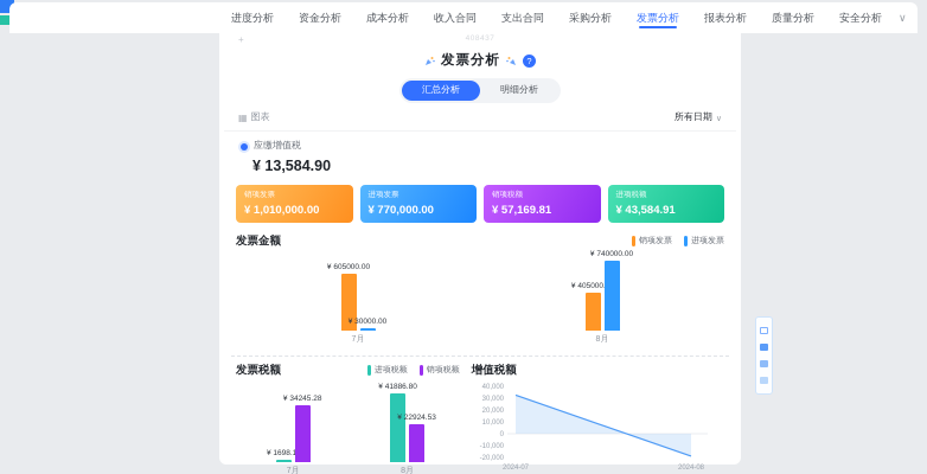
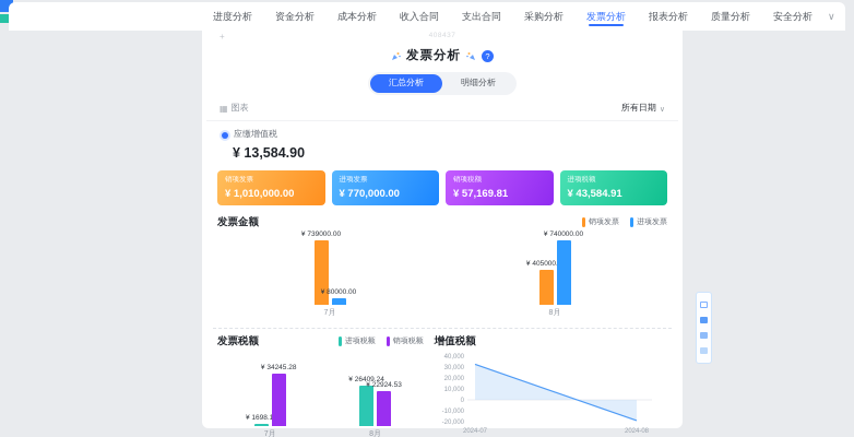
发票金额/销项发票/7月: 605000.00 -> 739000.00
发票金额/进项发票/7月: 30000.00 -> 80000.00
发票税额/进项税额/8月: 41886.80 -> 26409.24
